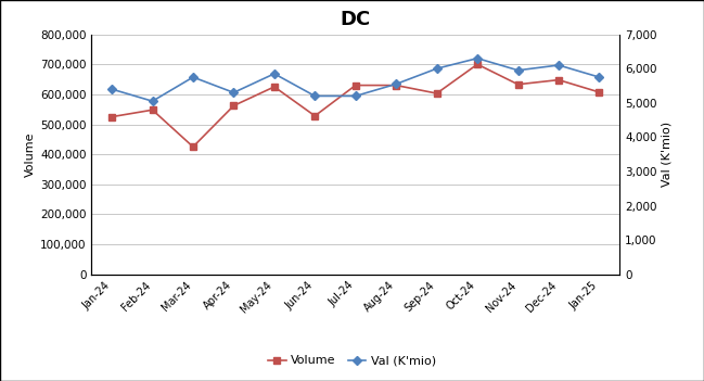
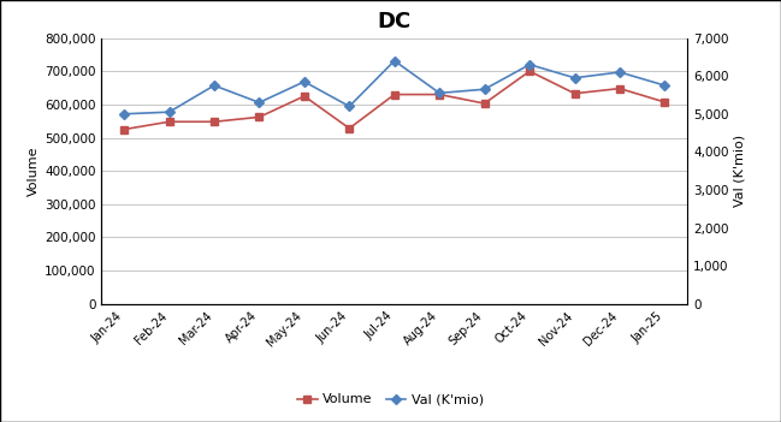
Val (K'mio)/Jan-24: 5,400 -> 5,000
Volume/Mar-24: 425,000 -> 548,000
Val (K'mio)/Jul-24: 5,200 -> 6,400
Val (K'mio)/Sep-24: 6,000 -> 5,650
